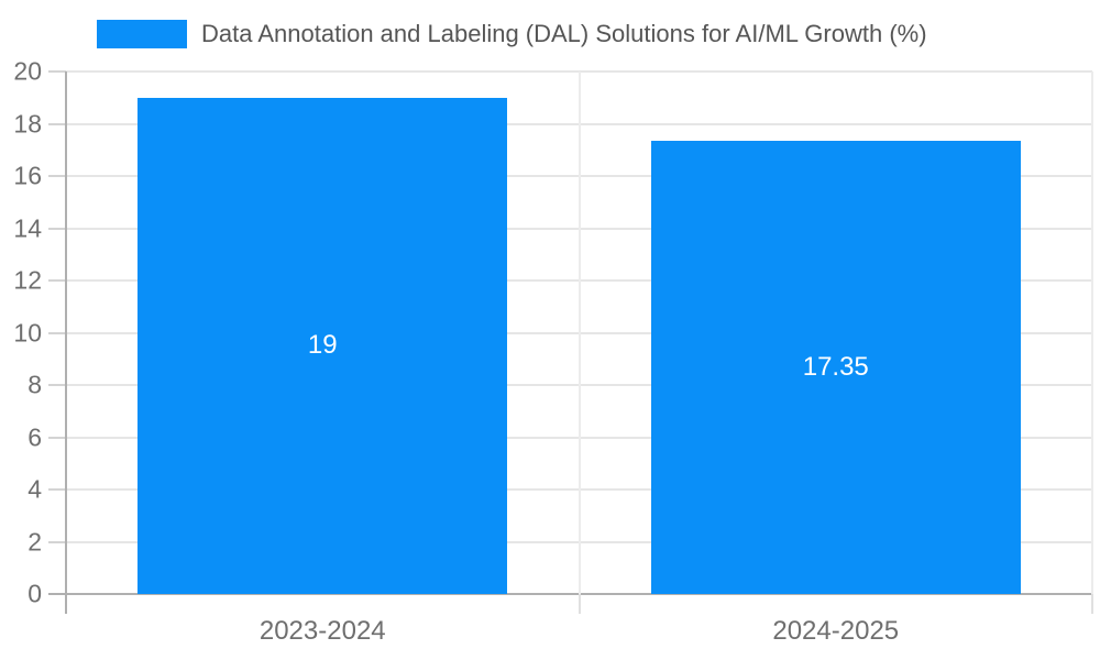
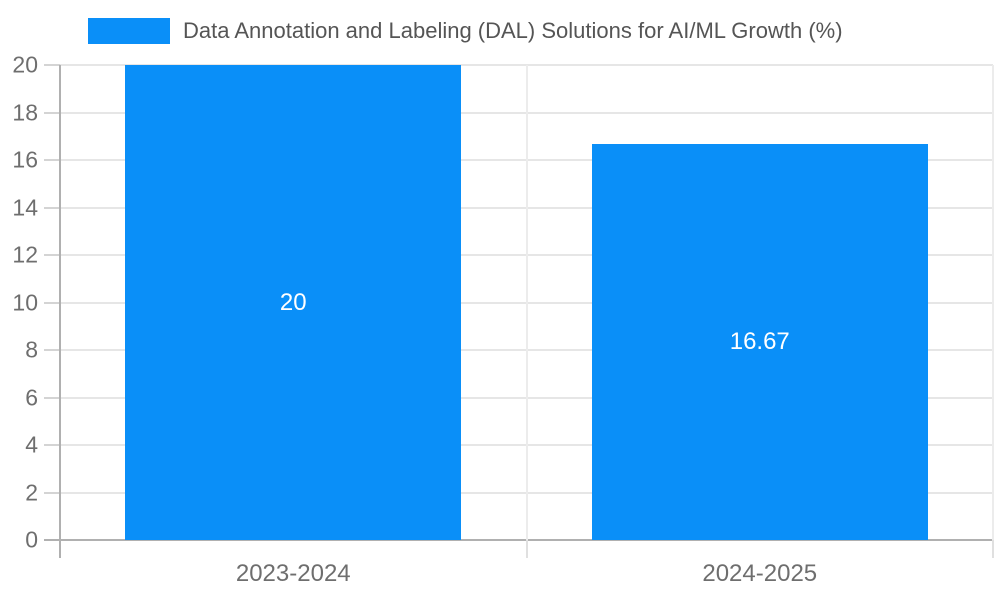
2023-2024: 19 -> 20
2024-2025: 17.35 -> 16.67
